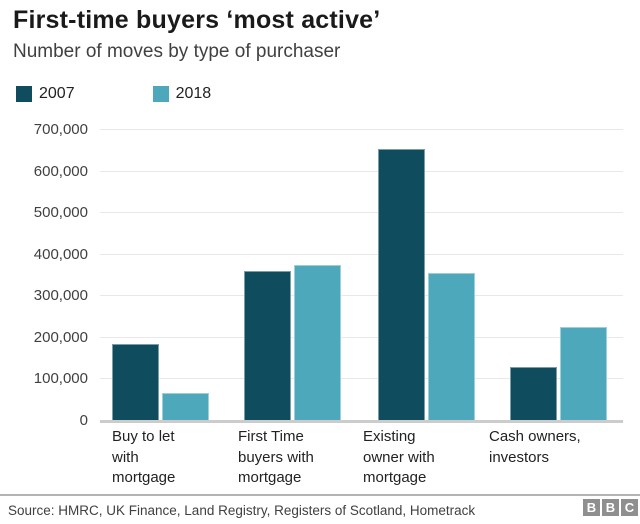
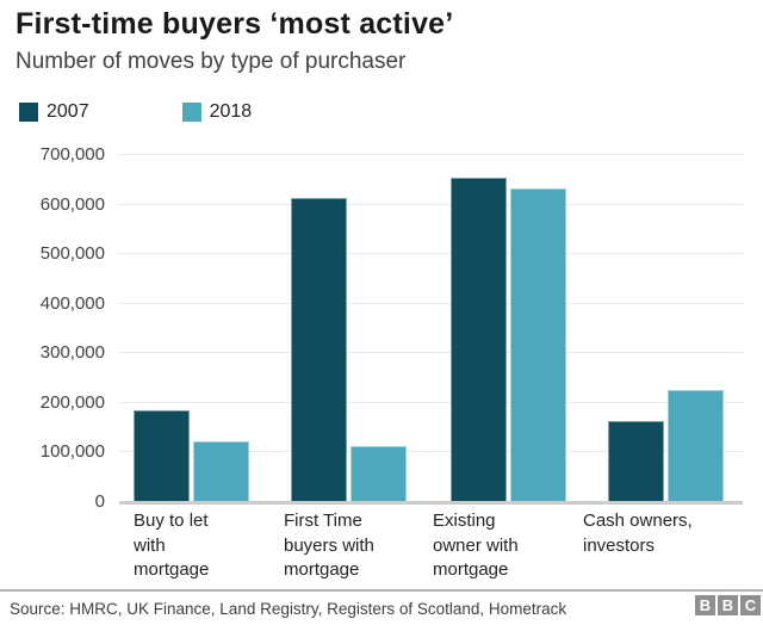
2018/Buy to let with mortgage: 60000 -> 120000
2007/First Time buyers with mortgage: 360000 -> 610000
2018/First Time buyers with mortgage: 370000 -> 110000
2018/Existing owner with mortgage: 350000 -> 630000
2007/Cash owners, investors: 130000 -> 160000
